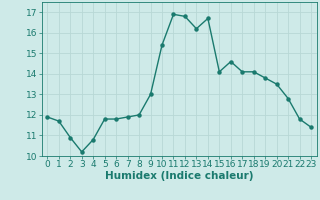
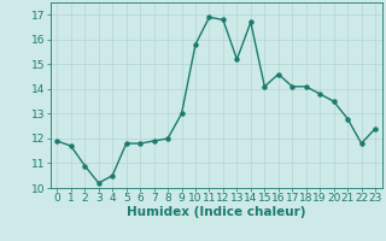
4: 10.8 -> 10.5
10: 15.4 -> 15.8
13: 16.2 -> 15.2
23: 11.4 -> 12.4
